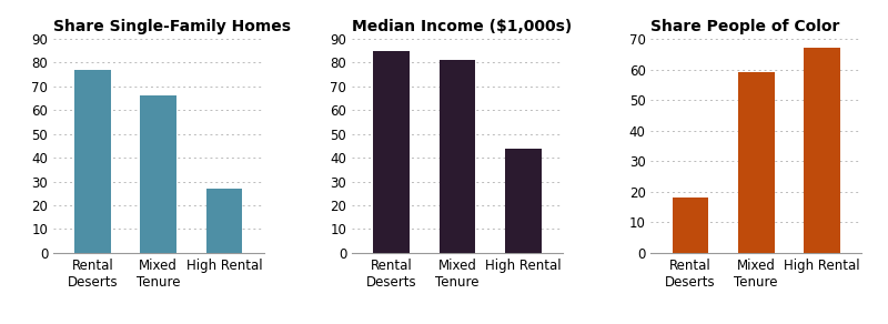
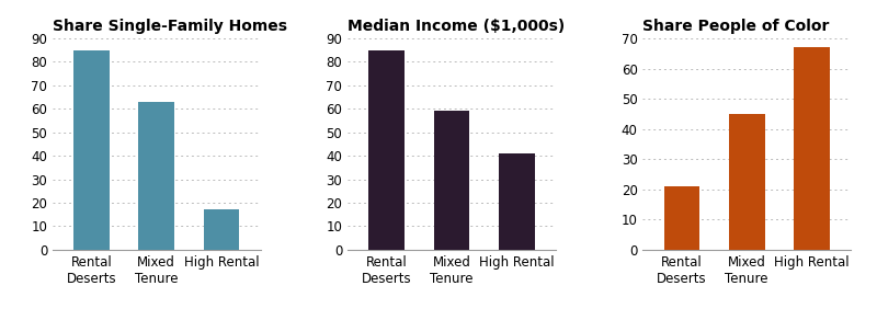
Share Single-Family Homes/Rental Deserts: 77 -> 85
Share Single-Family Homes/Mixed Tenure: 66 -> 63
Share Single-Family Homes/High Rental: 27 -> 17
Median Income ($1,000s)/Mixed Tenure: 81 -> 59
Median Income ($1,000s)/High Rental: 44 -> 41
Share People of Color/Rental Deserts: 18 -> 21
Share People of Color/Mixed Tenure: 59 -> 45
